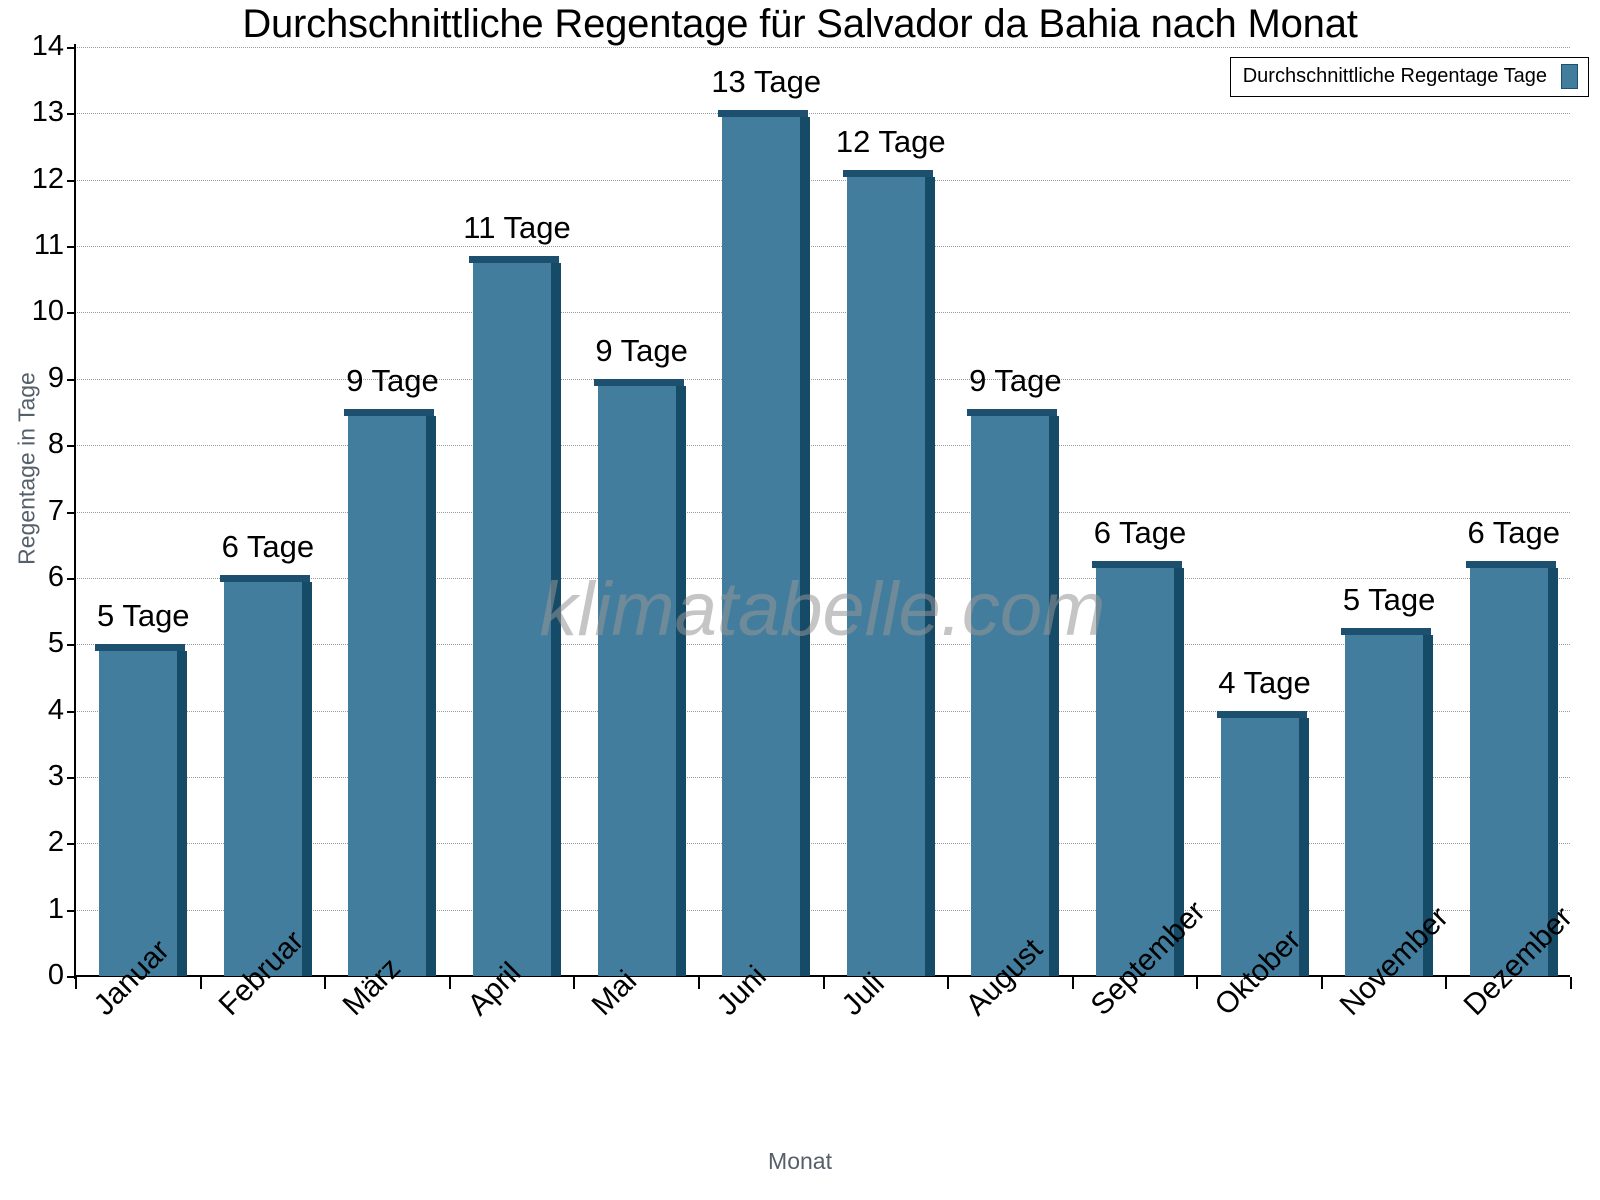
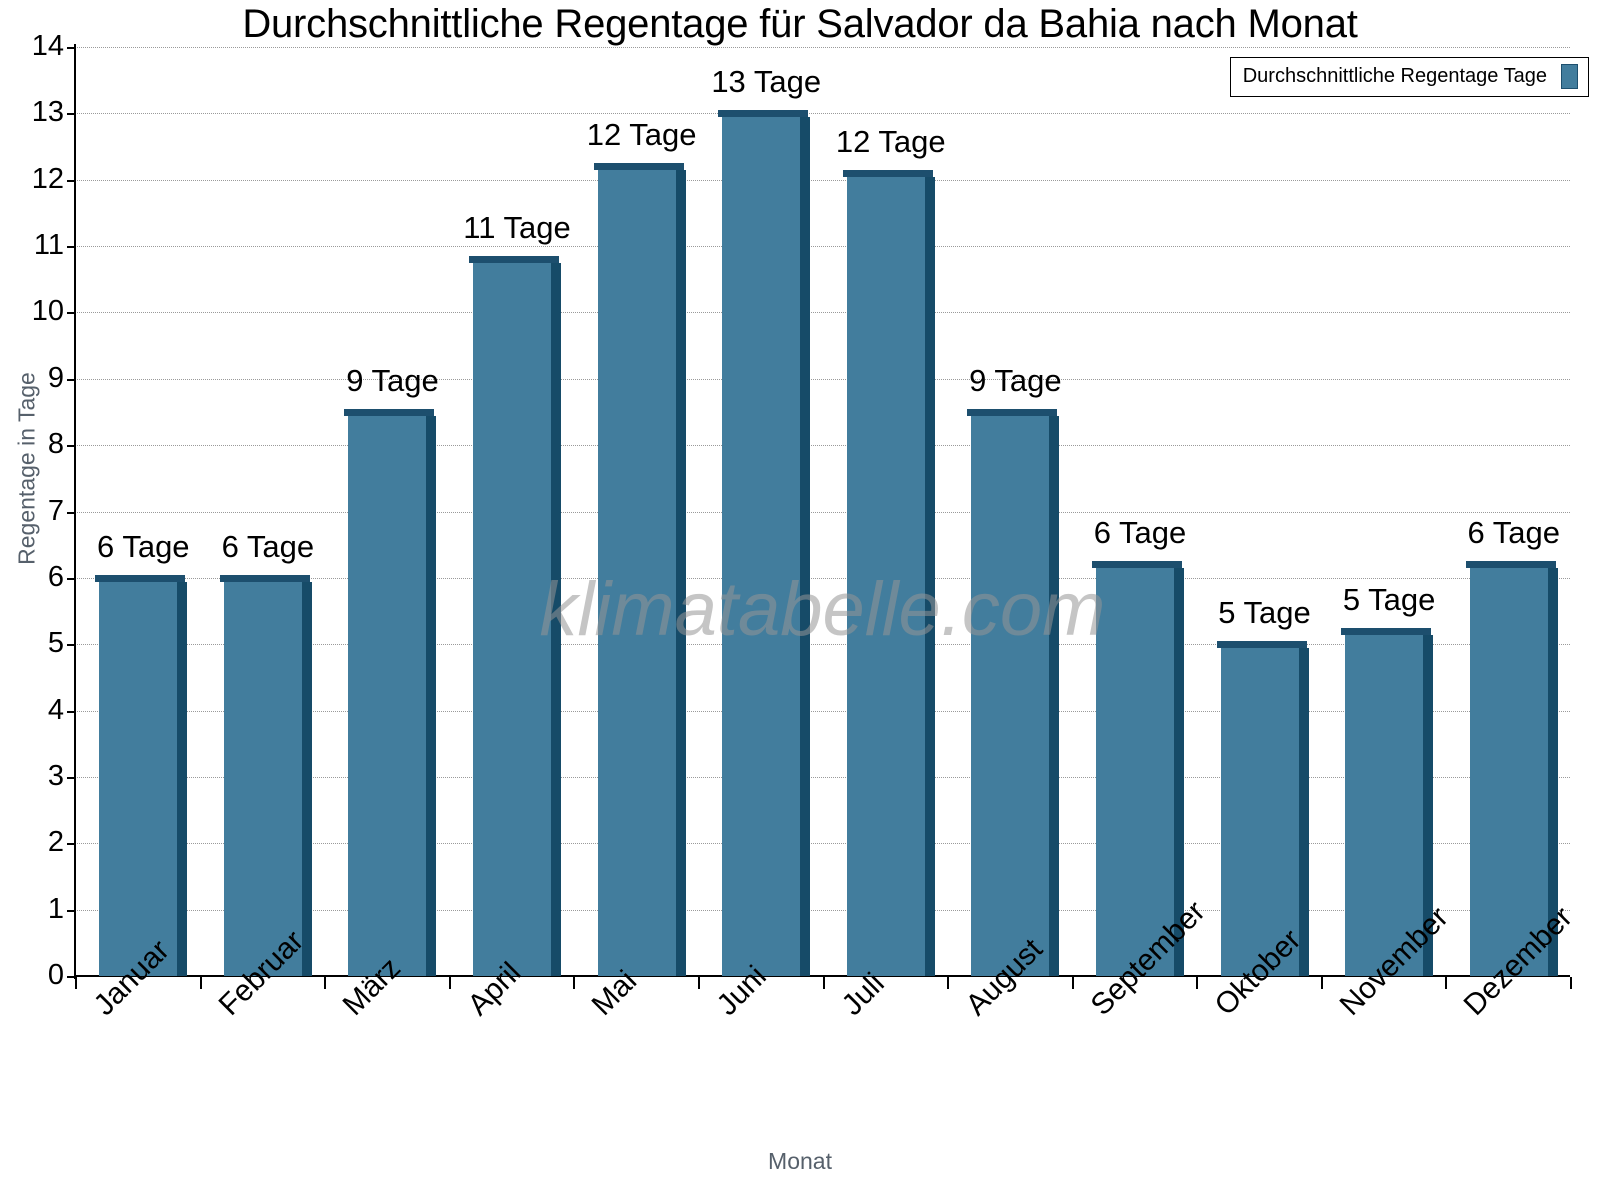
Januar: 5 -> 6
Mai: 9 -> 12
Oktober: 4 -> 5
